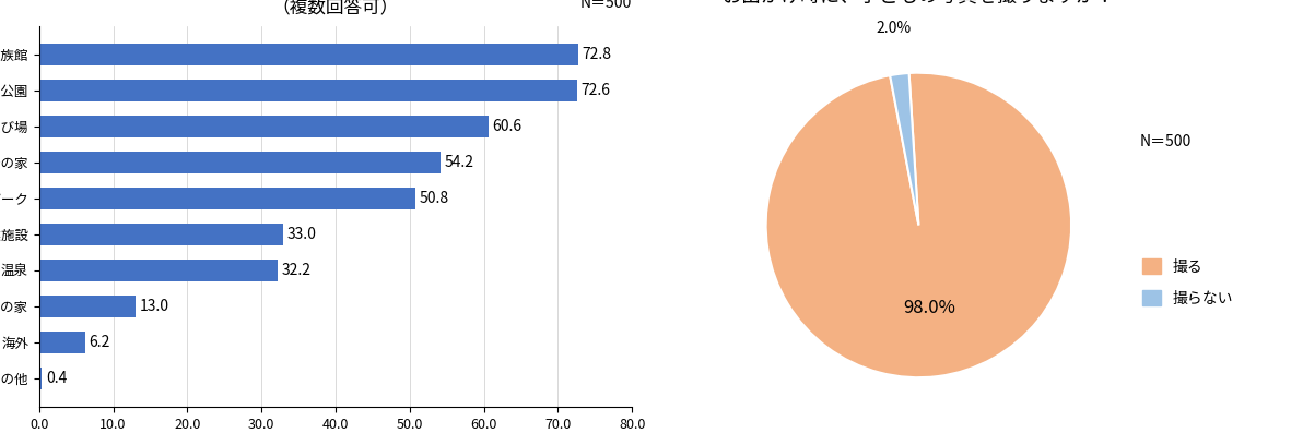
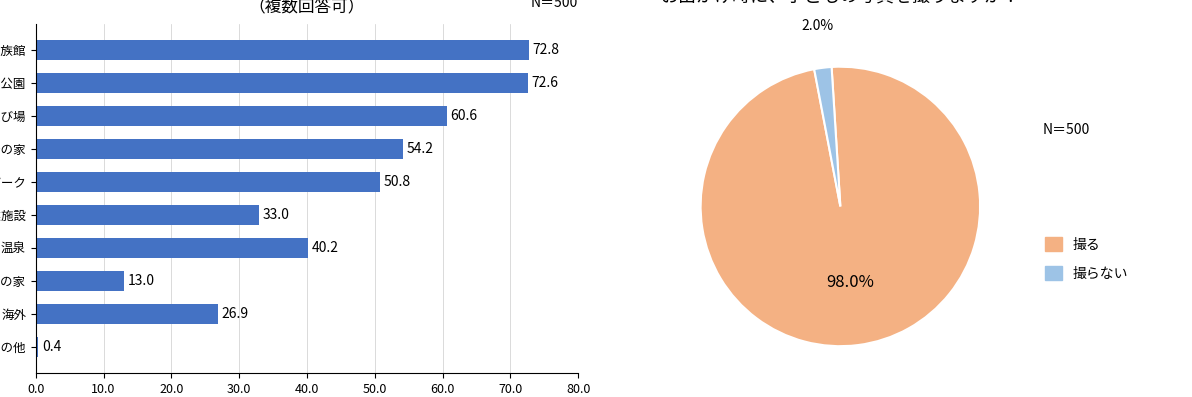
温泉: 32.2 -> 40.2
海外: 6.2 -> 26.9
